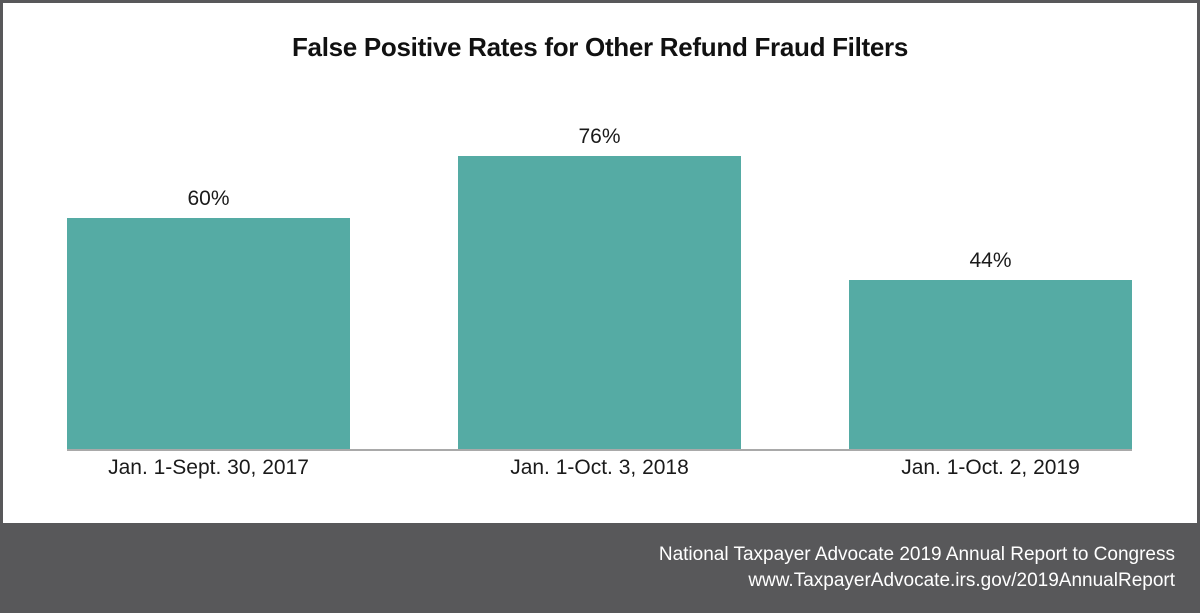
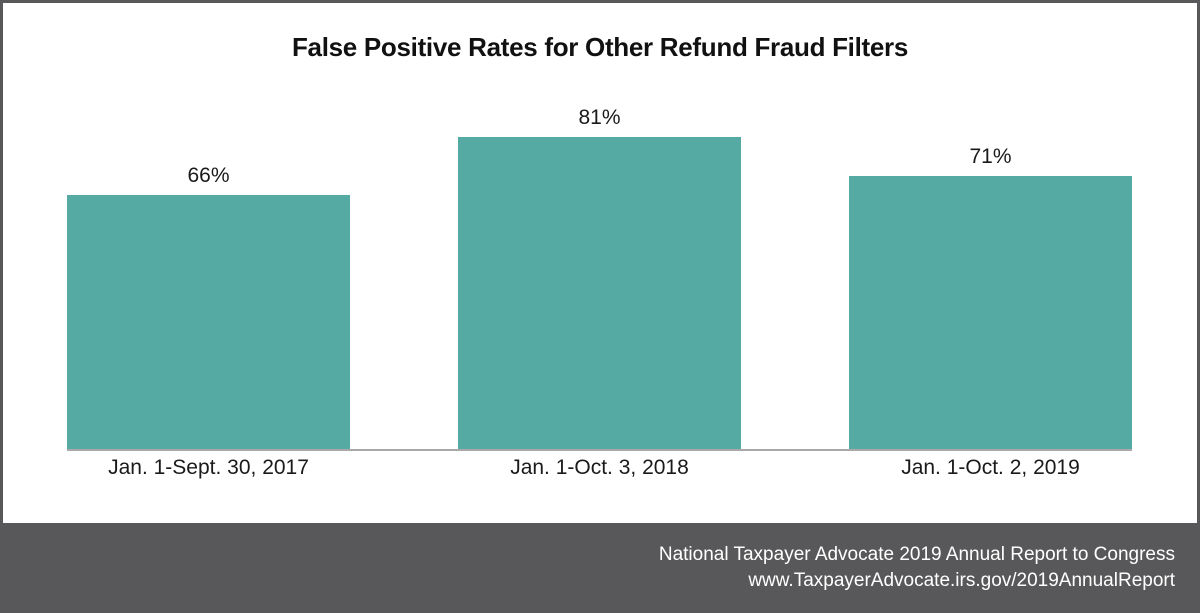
Jan. 1-Sept. 30, 2017: 60% -> 66%
Jan. 1-Oct. 3, 2018: 76% -> 81%
Jan. 1-Oct. 2, 2019: 44% -> 71%
